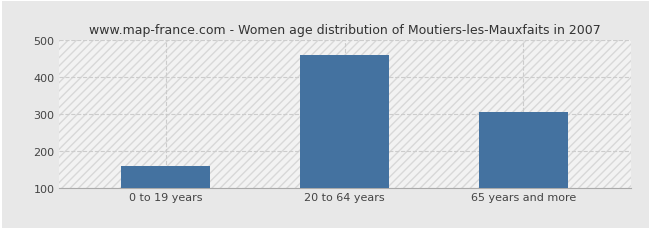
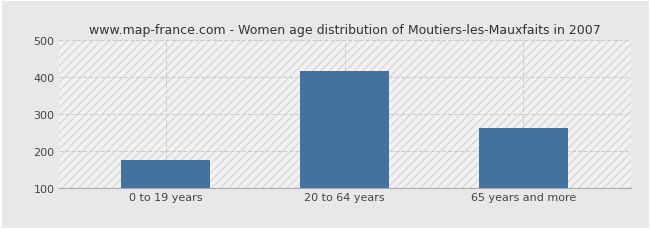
0 to 19 years: 160 -> 175
20 to 64 years: 460 -> 418
65 years and more: 305 -> 262
